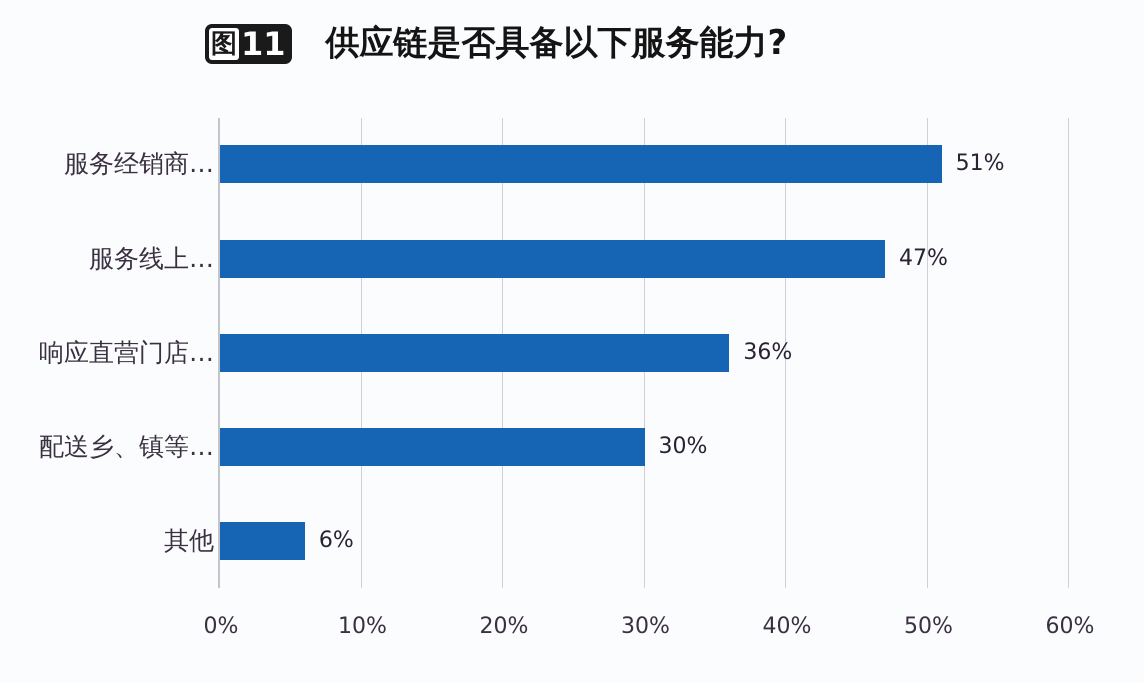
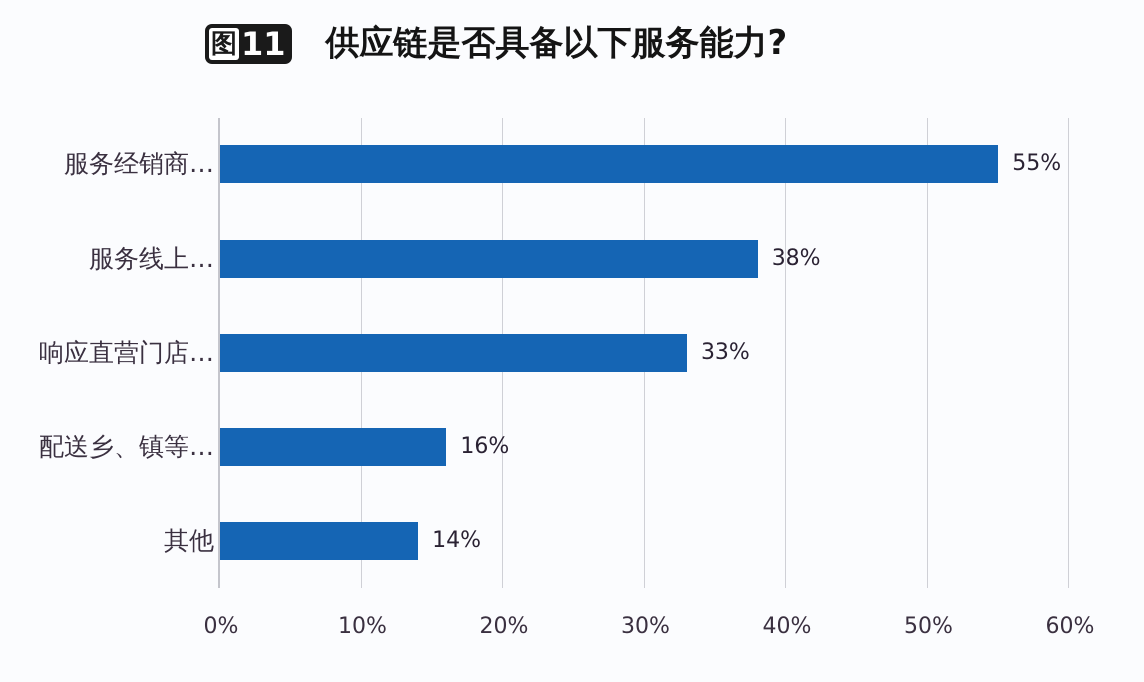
服务经销商…: 51% -> 55%
服务线上…: 47% -> 38%
响应直营门店…: 36% -> 33%
配送乡、镇等…: 30% -> 16%
其他: 6% -> 14%
